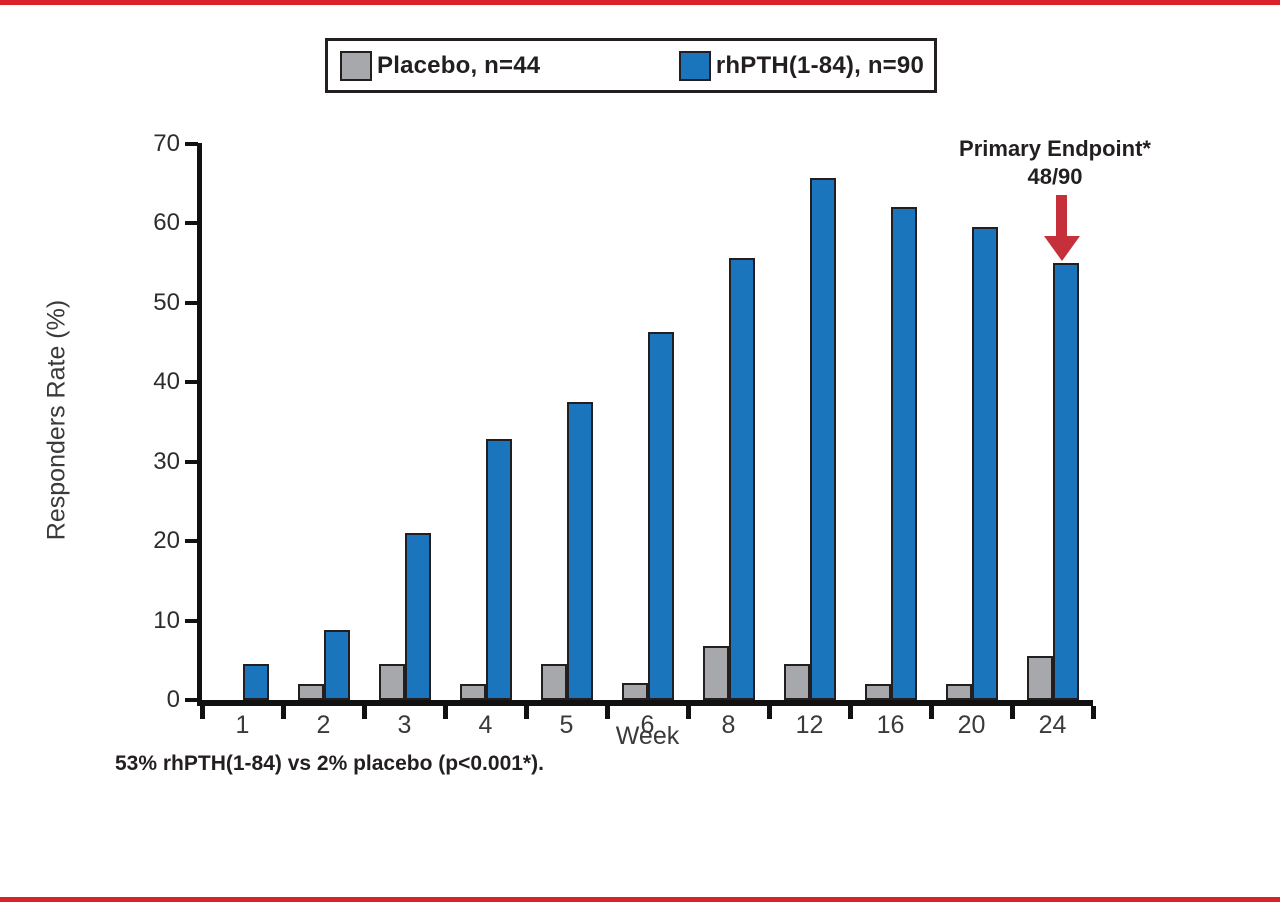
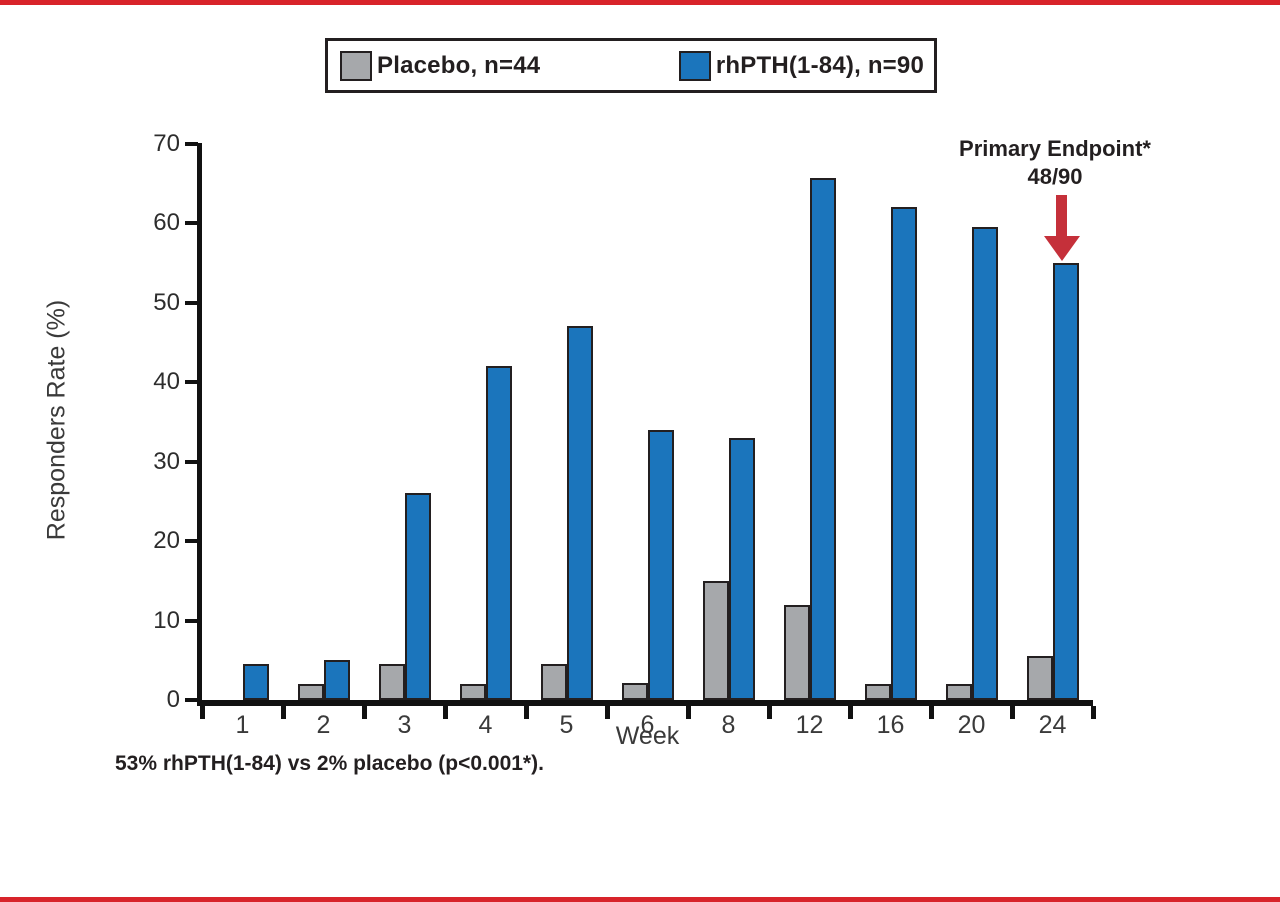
rhPTH(1-84), n=90/2: 9 -> 5
rhPTH(1-84), n=90/3: 21 -> 26
rhPTH(1-84), n=90/4: 33 -> 42
rhPTH(1-84), n=90/5: 38 -> 47
rhPTH(1-84), n=90/6: 46 -> 34
Placebo, n=44/8: 7 -> 15
rhPTH(1-84), n=90/8: 56 -> 33
Placebo, n=44/12: 4 -> 12
